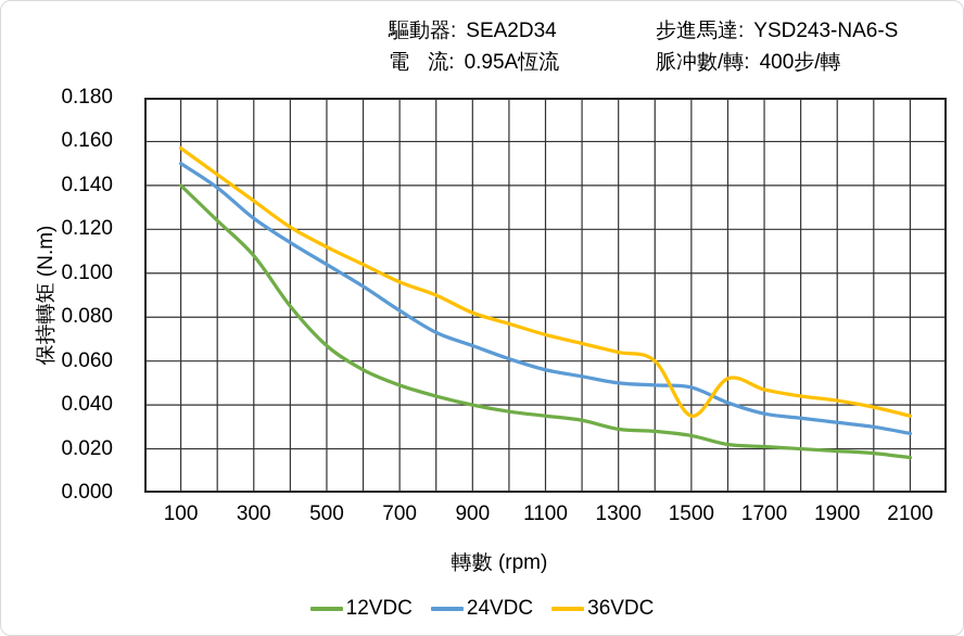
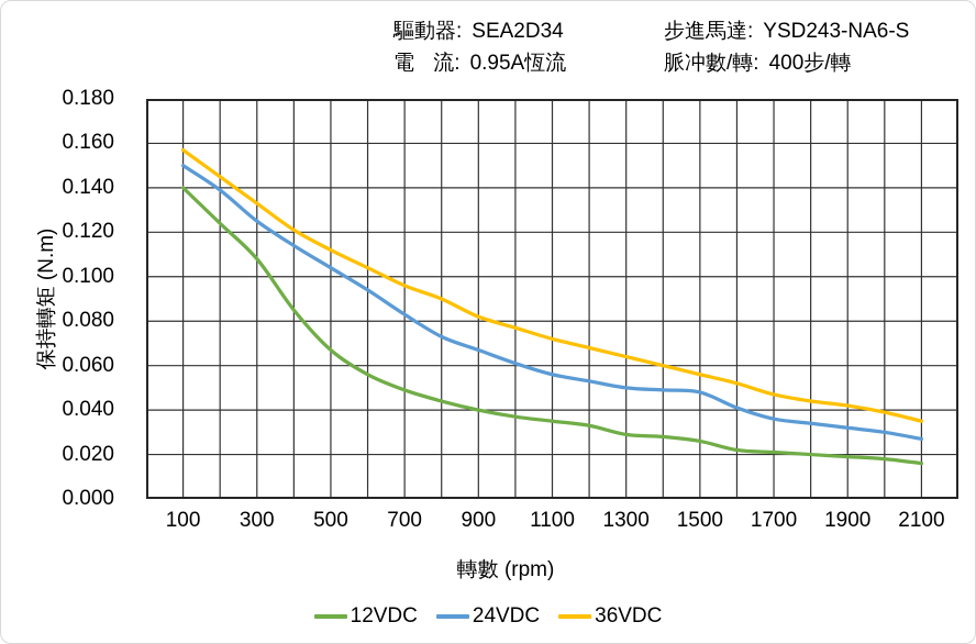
36VDC/1500: 0.035 -> 0.056
